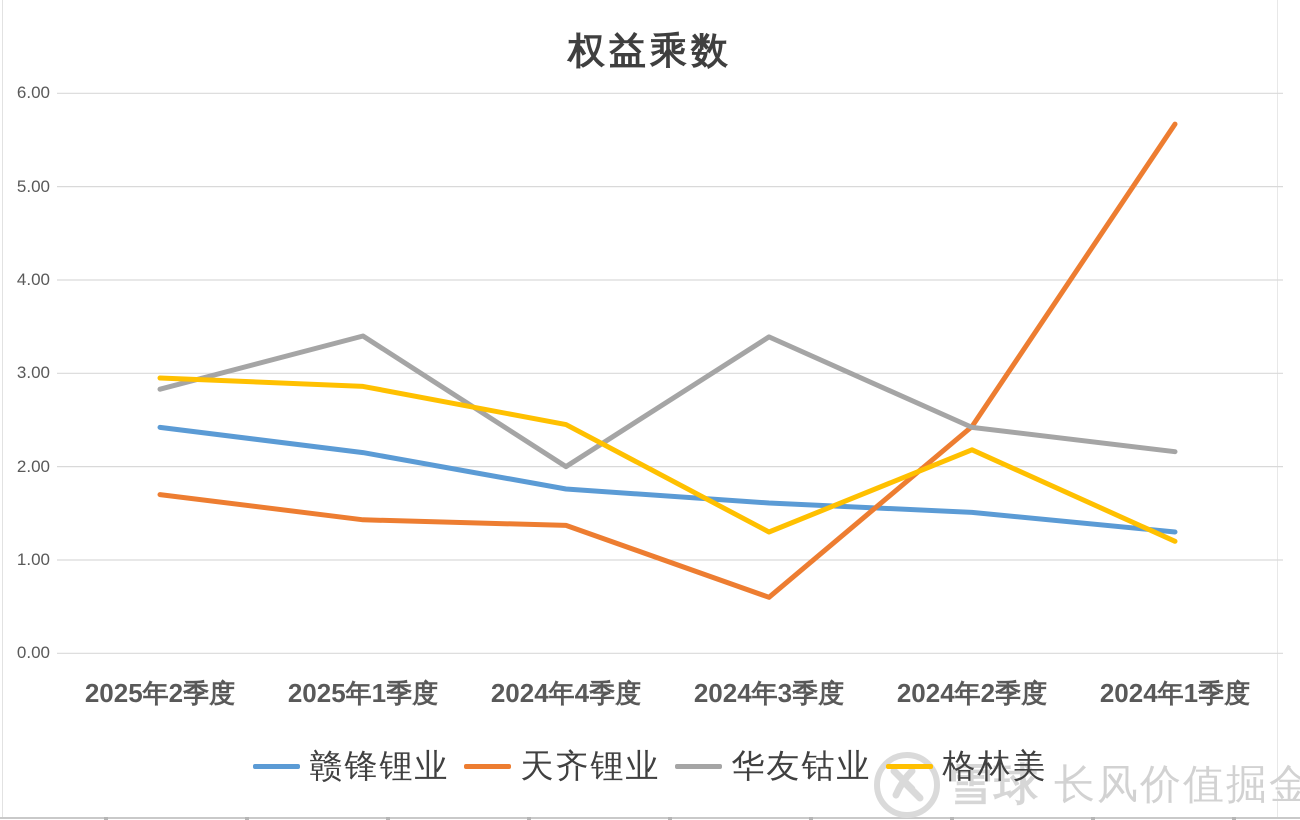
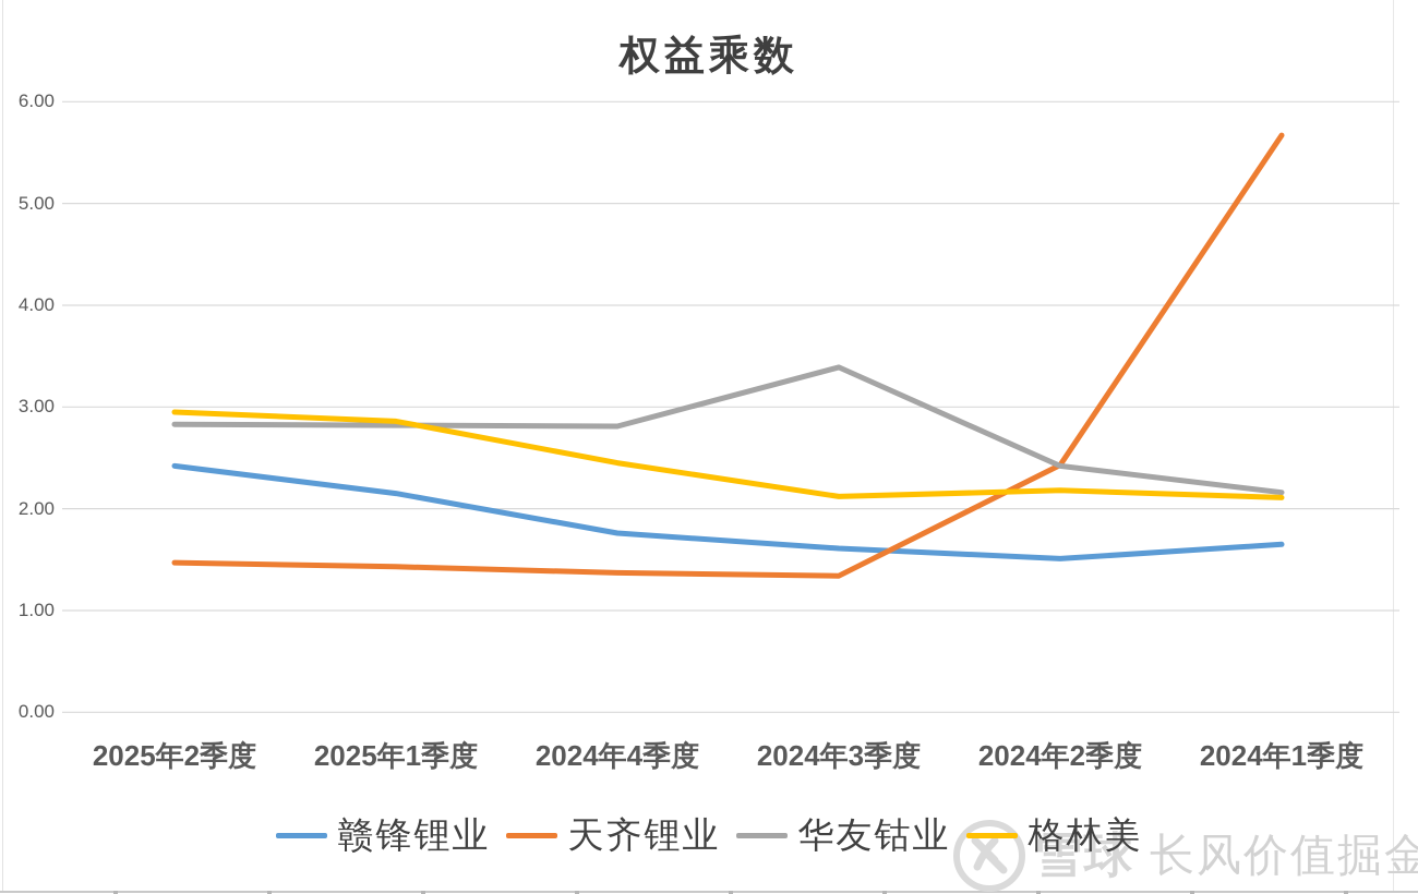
天齐锂业/2025年2季度: 1.7 -> 1.5
华友钴业/2025年1季度: 3.4 -> 2.8
华友钴业/2024年4季度: 2.0 -> 2.8
天齐锂业/2024年3季度: 0.6 -> 1.3
格林美/2024年3季度: 1.3 -> 2.1
赣锋锂业/2024年1季度: 1.3 -> 1.6
格林美/2024年1季度: 1.2 -> 2.1
